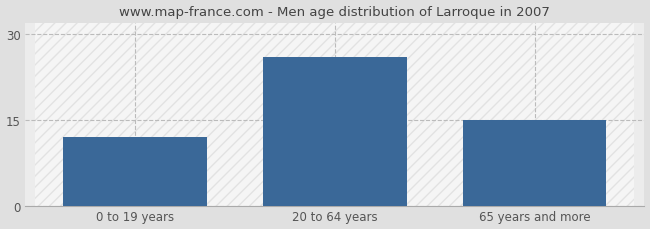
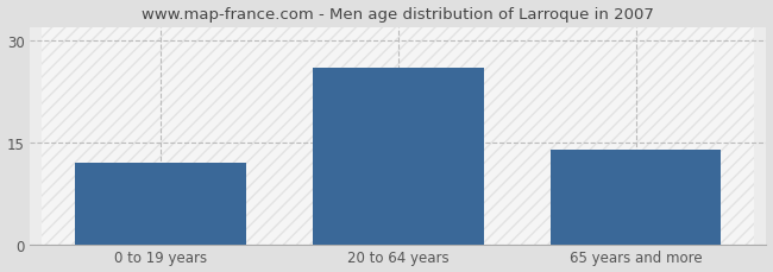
65 years and more: 15 -> 14
